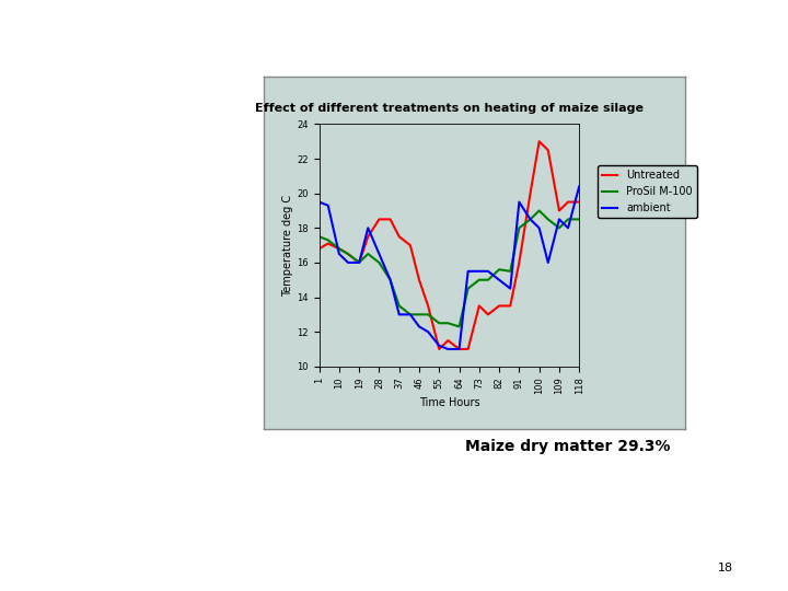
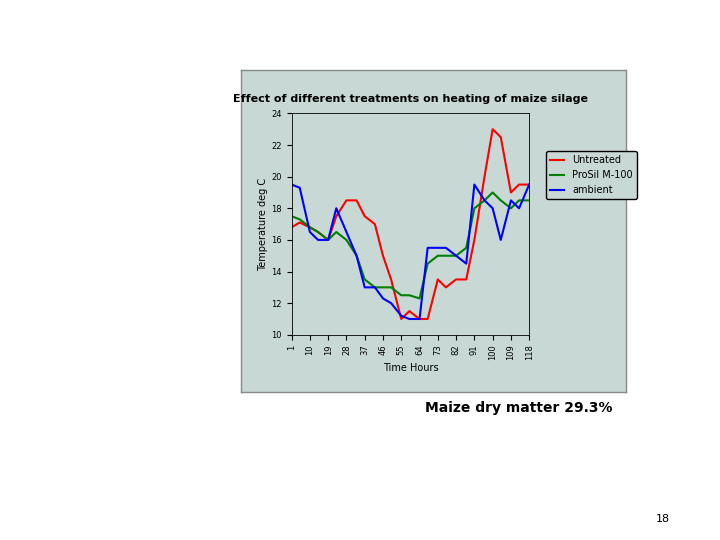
ProSil M-100/82: 15.6 -> 15.0
ambient/118: 20.4 -> 19.5
